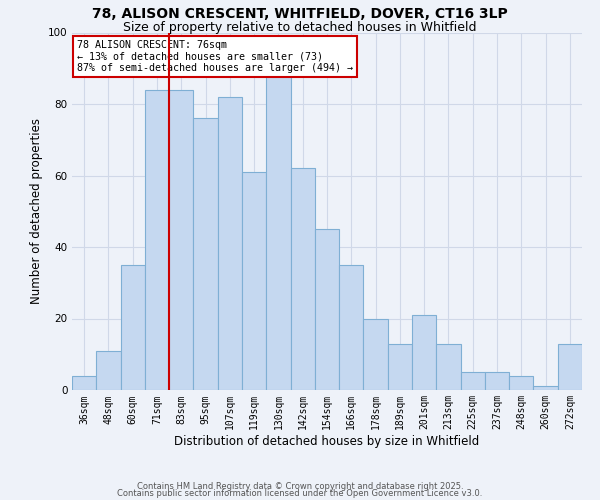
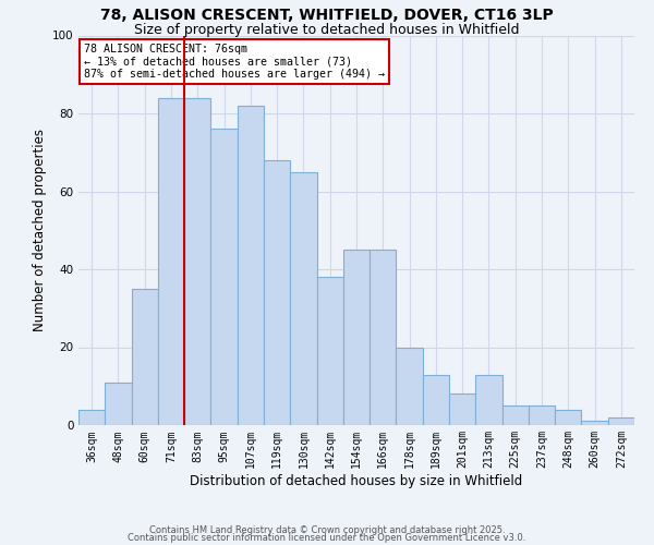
119sqm: 61 -> 68
130sqm: 88 -> 65
142sqm: 62 -> 38
166sqm: 35 -> 45
201sqm: 21 -> 8
272sqm: 13 -> 2
